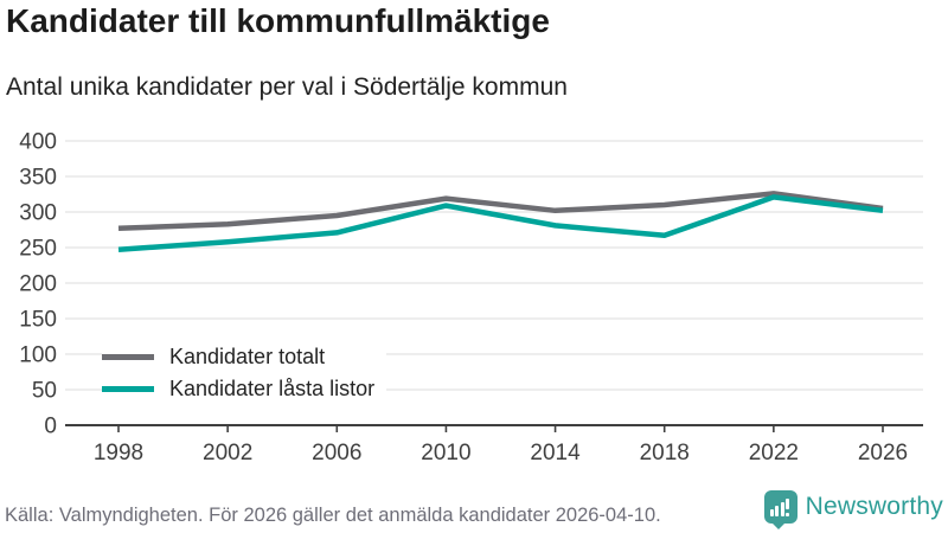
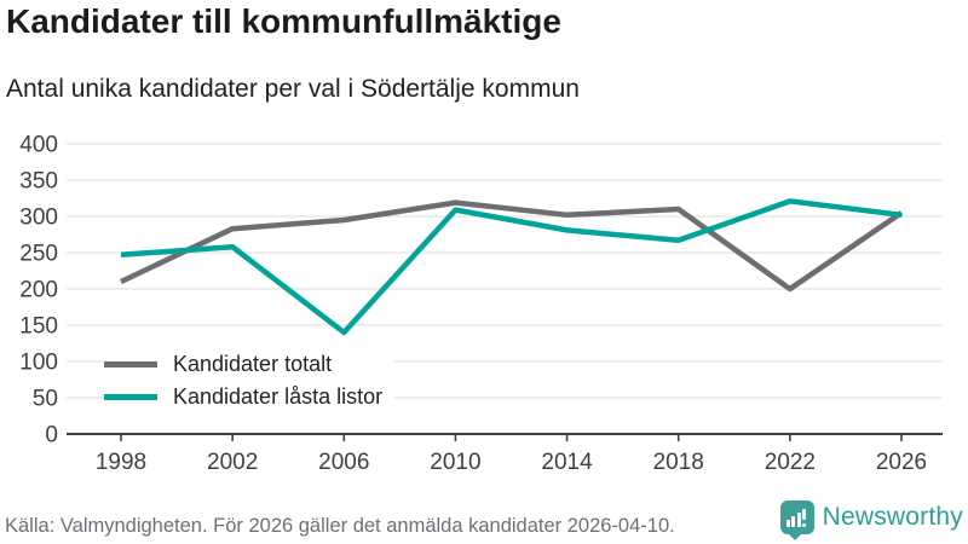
Kandidater totalt/1998: 280 -> 210
Kandidater låsta listor/2006: 270 -> 140
Kandidater totalt/2022: 330 -> 200
